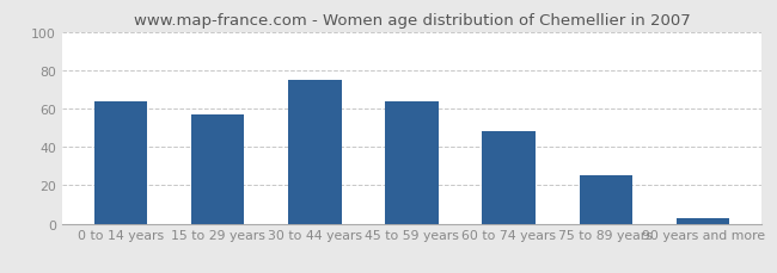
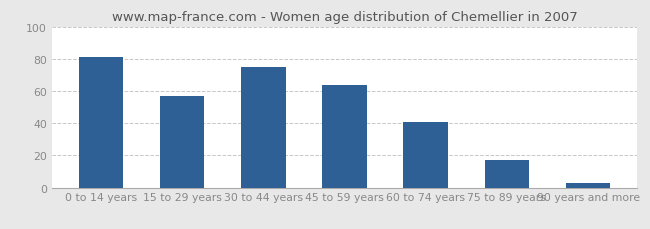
0 to 14 years: 64 -> 81
60 to 74 years: 48 -> 41
75 to 89 years: 25 -> 17
